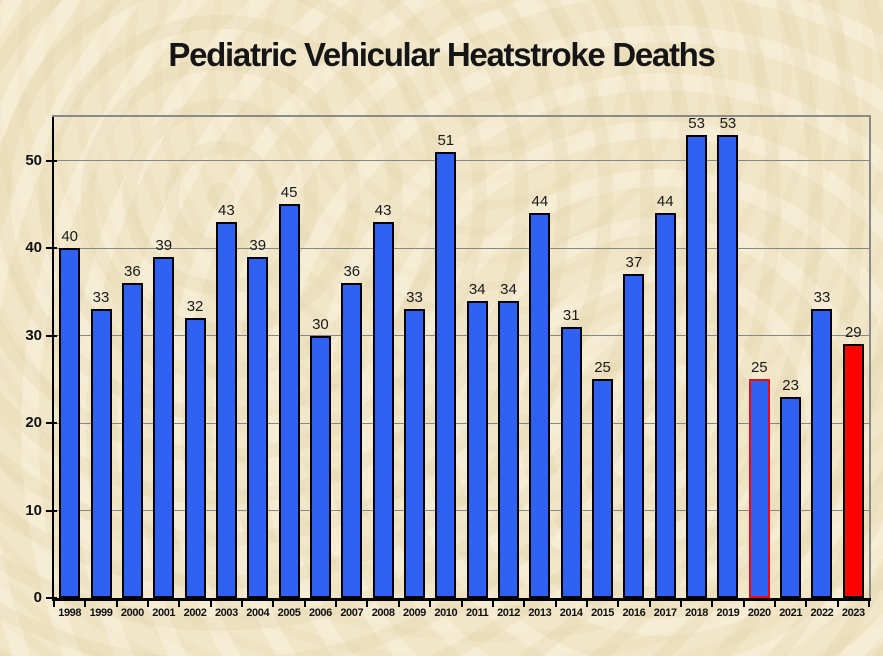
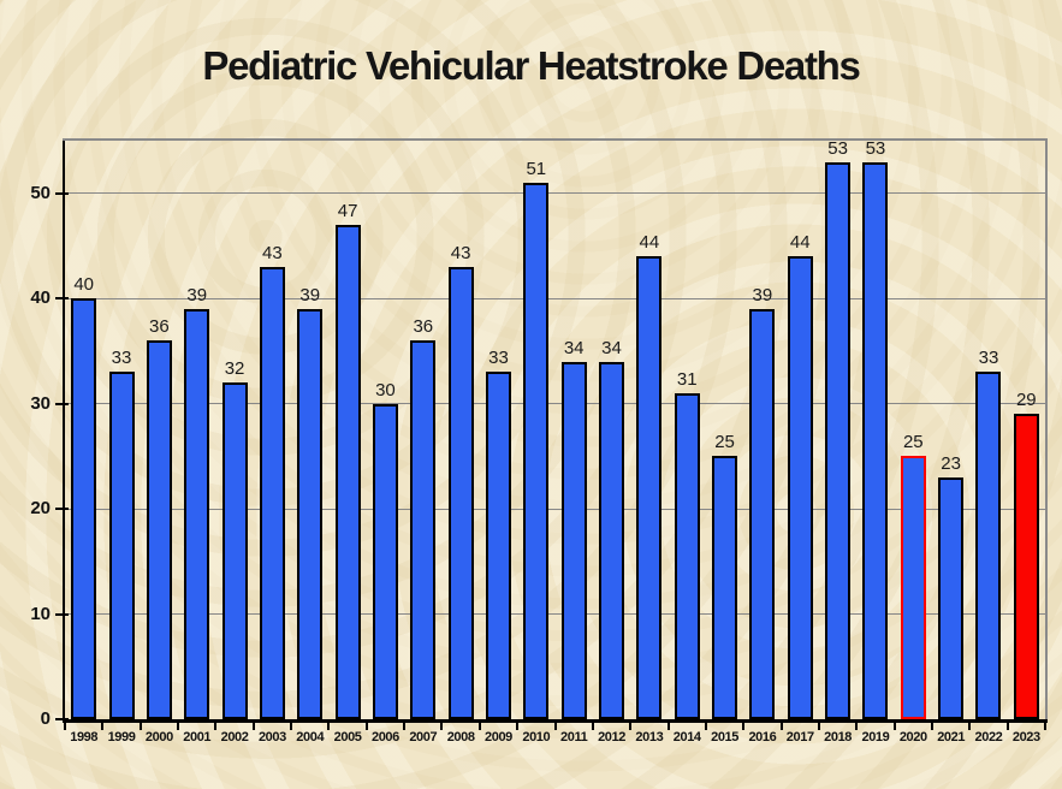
2005: 45 -> 47
2016: 37 -> 39
